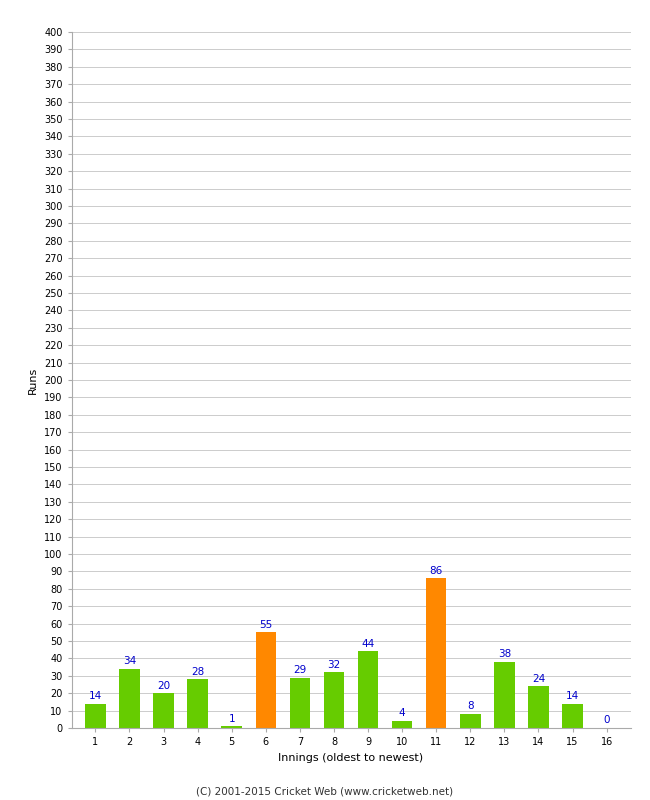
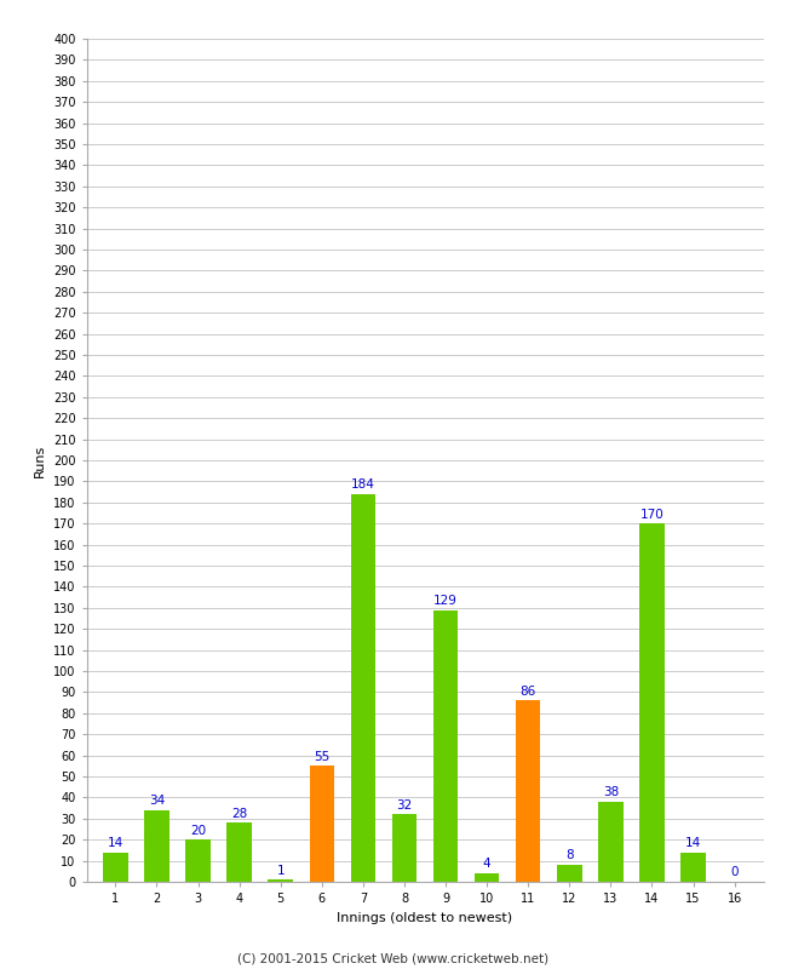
7: 29 -> 184
9: 44 -> 129
14: 24 -> 170
